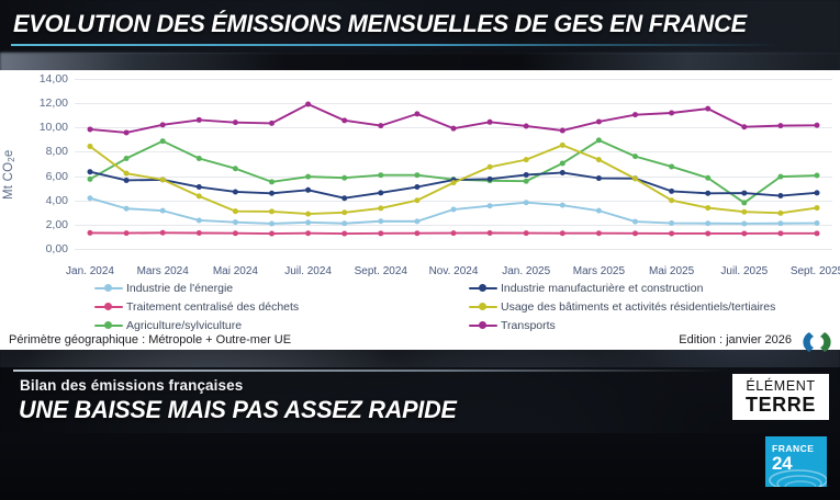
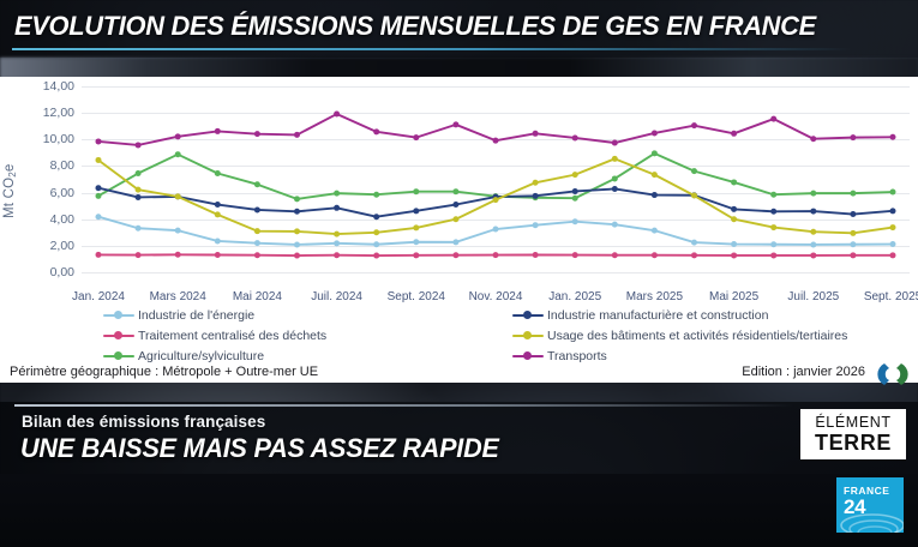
Transports/Mai 2025: 11,2 -> 10,4
Agriculture/sylviculture/Juil. 2025: 3,8 -> 6,0
